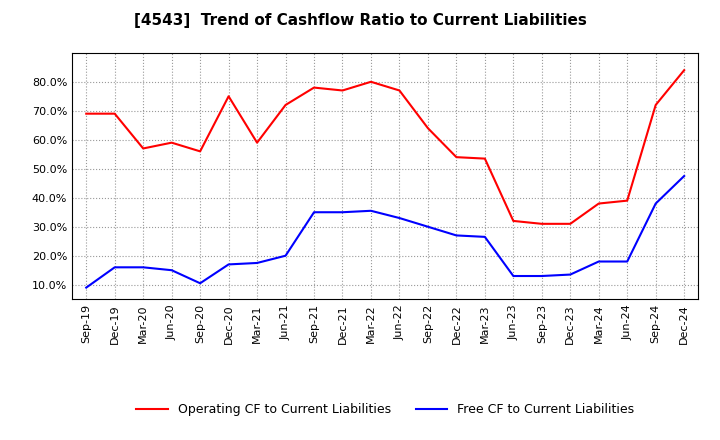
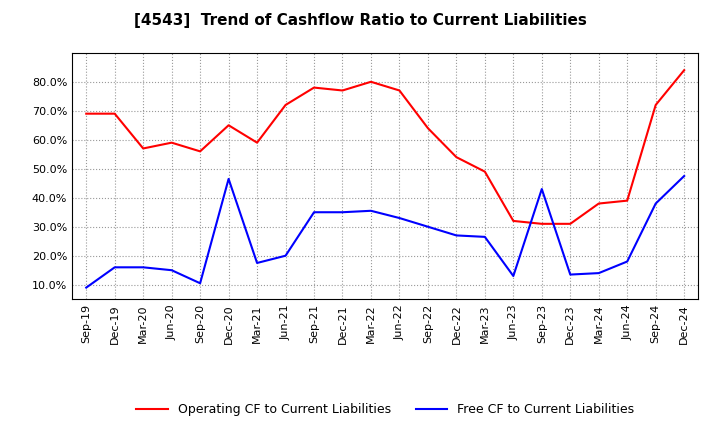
Operating CF to Current Liabilities/Dec-20: 75.0% -> 65.0%
Free CF to Current Liabilities/Dec-20: 17.0% -> 46.5%
Operating CF to Current Liabilities/Mar-23: 53.5% -> 49.0%
Free CF to Current Liabilities/Sep-23: 13.0% -> 43.0%
Free CF to Current Liabilities/Mar-24: 18.0% -> 14.0%
